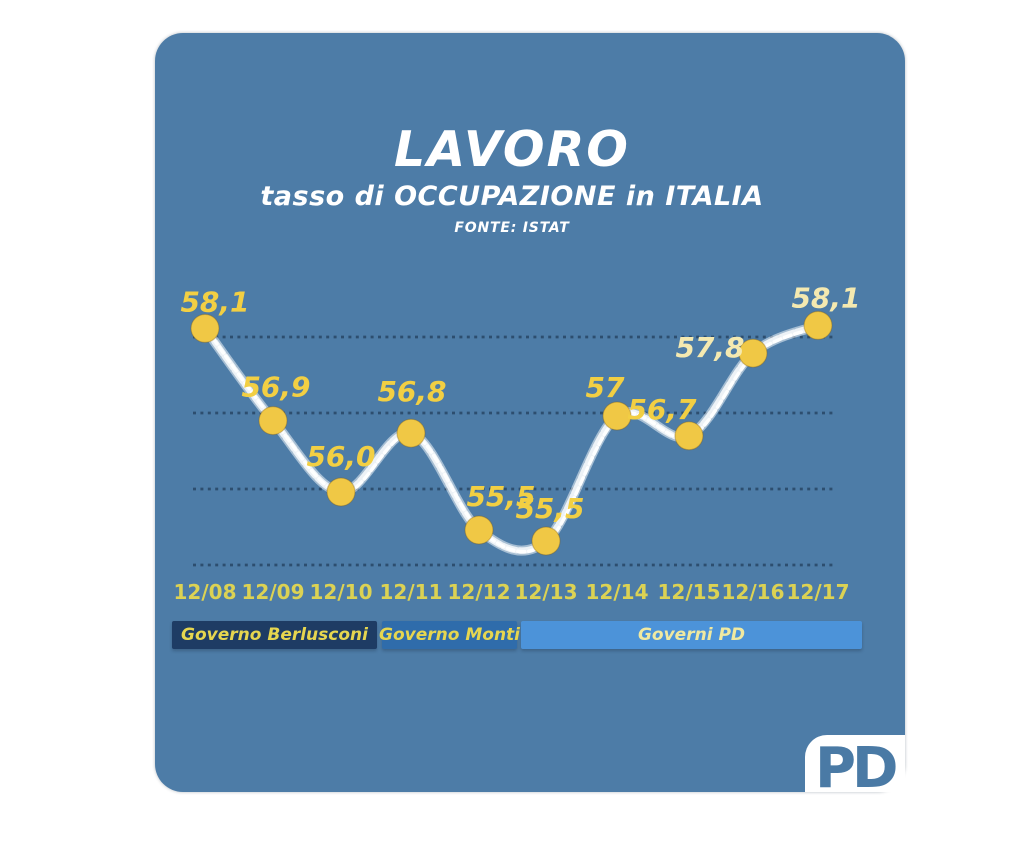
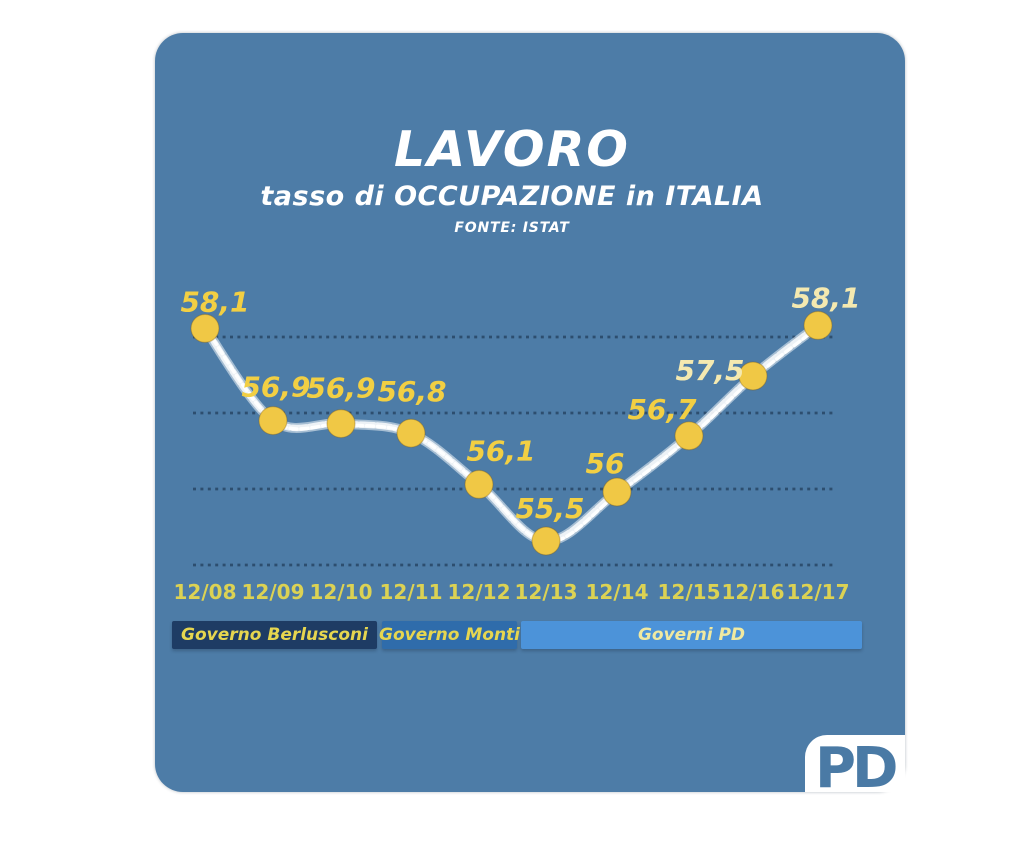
12/10: 56,0 -> 56,9
12/12: 55,5 -> 56,1
12/14: 57 -> 56
12/16: 57,8 -> 57,5
